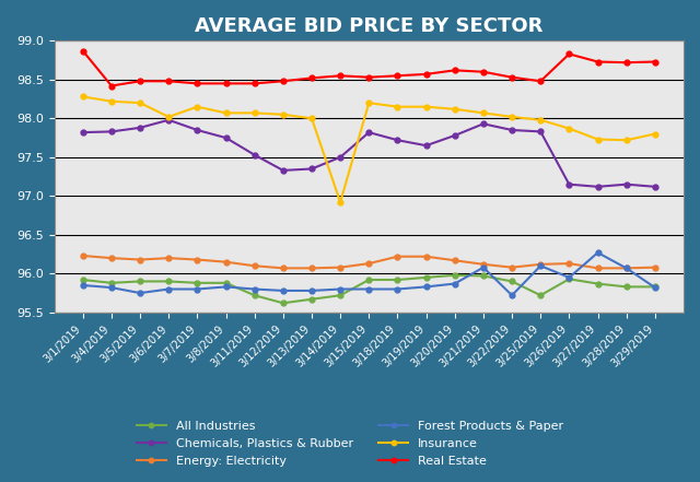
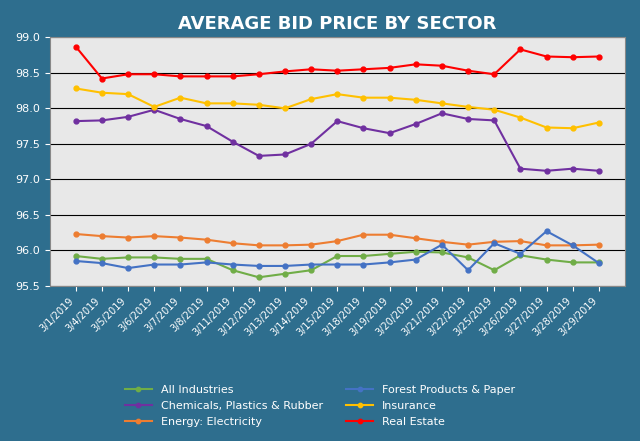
Insurance/3/14/2019: 96.92 -> 98.13
